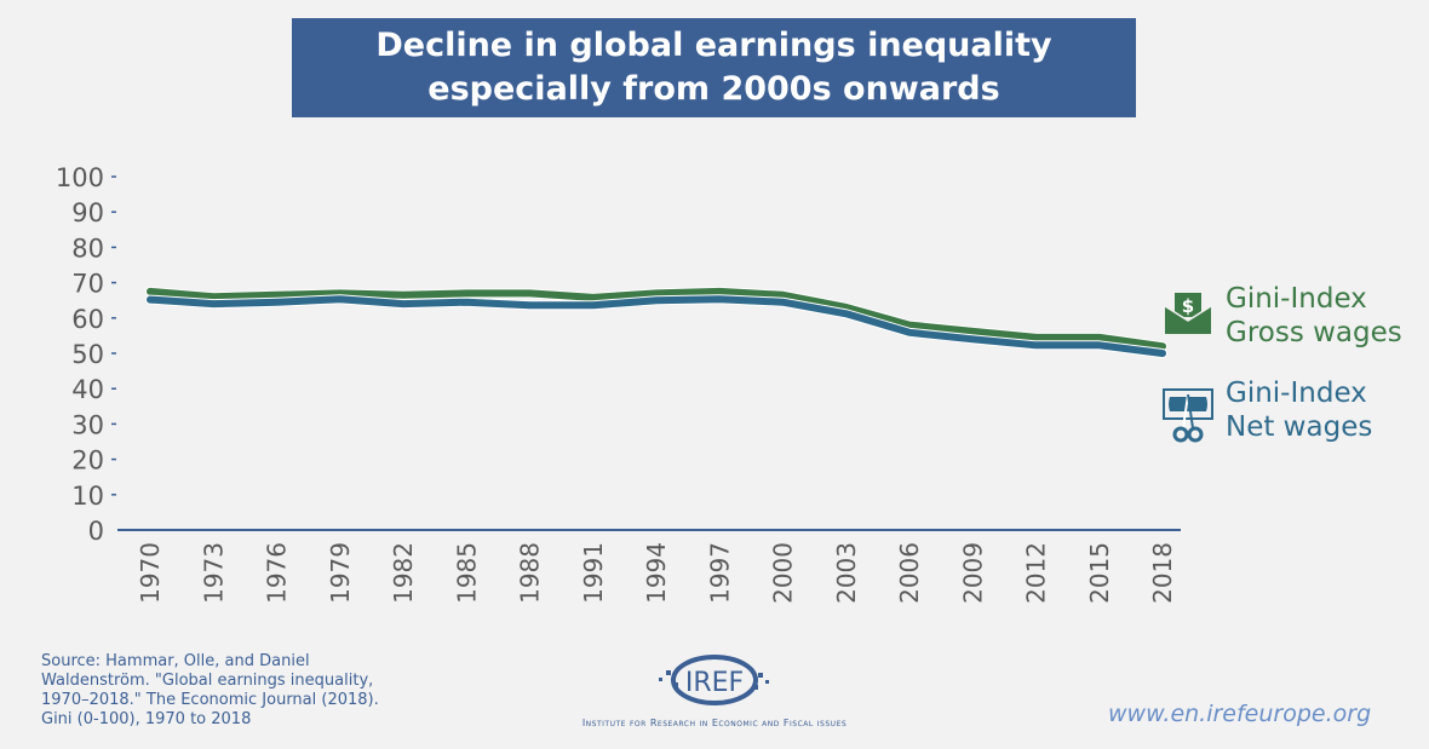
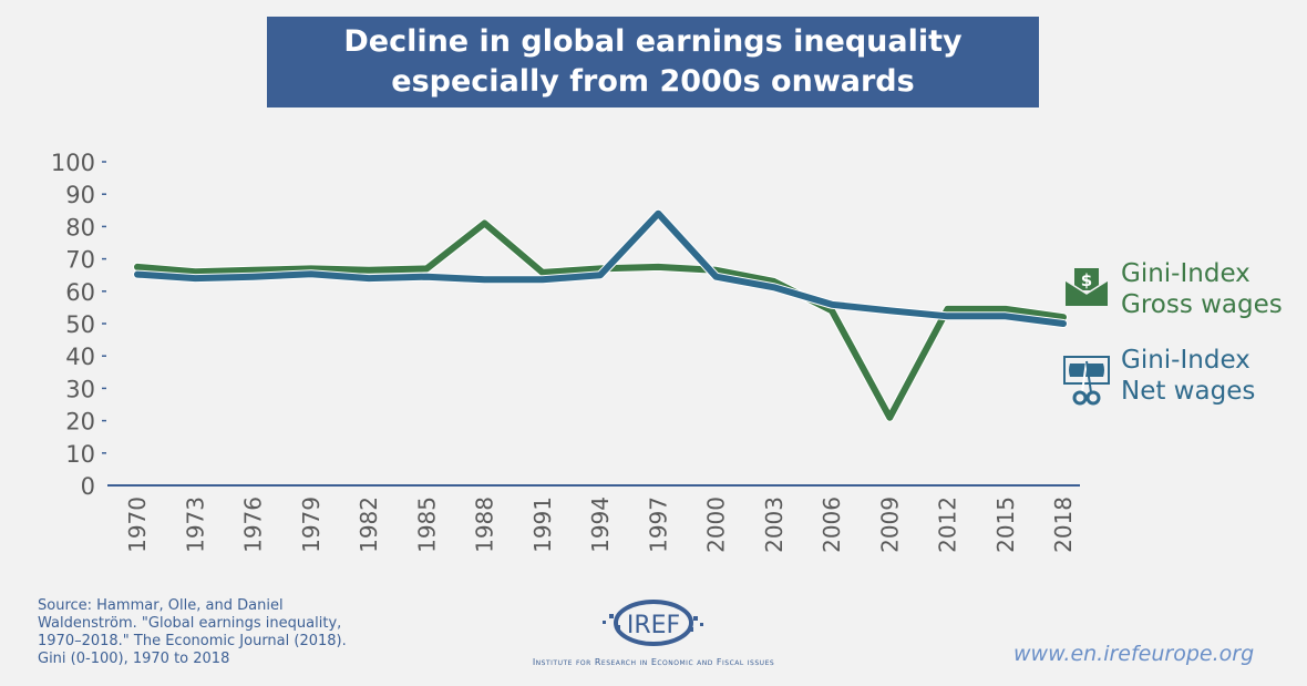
Gini-Index Gross wages/1988: 67 -> 81
Gini-Index Net wages/1997: 65 -> 84
Gini-Index Gross wages/2006: 58 -> 54
Gini-Index Gross wages/2009: 56 -> 21
